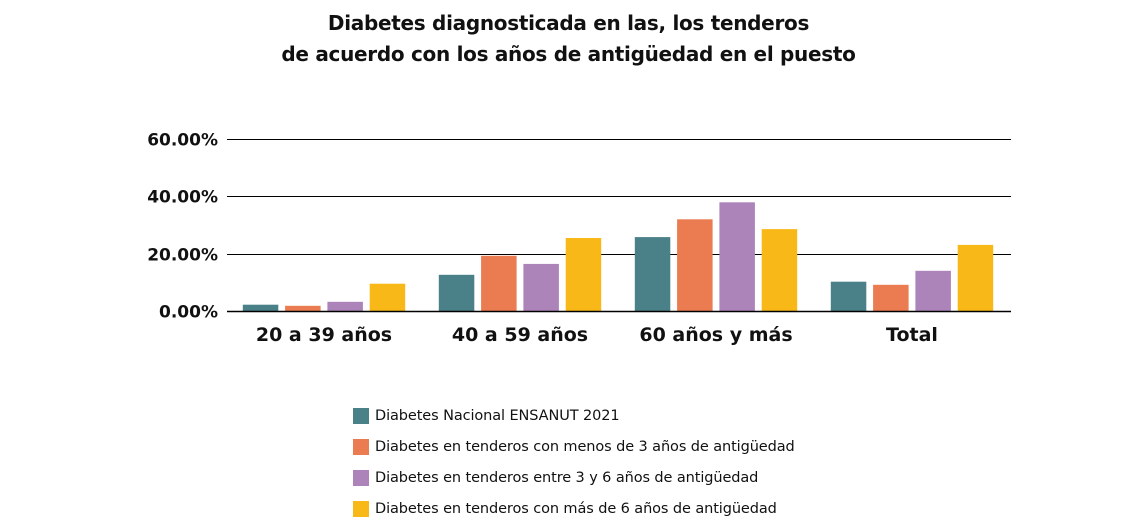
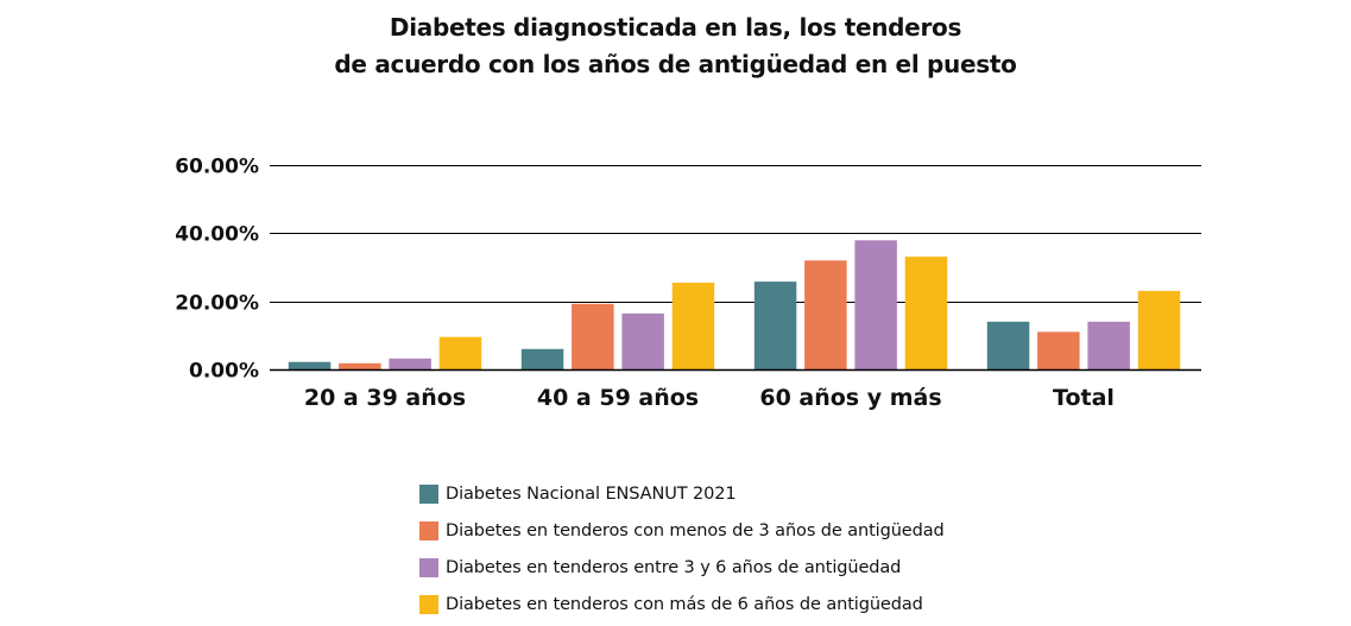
Diabetes Nacional ENSANUT 2021/40 a 59 años: 13% -> 6%
Diabetes en tenderos con más de 6 años de antigüedad/60 años y más: 28% -> 33%
Diabetes Nacional ENSANUT 2021/Total: 10% -> 14%
Diabetes en tenderos con menos de 3 años de antigüedad/Total: 9% -> 11%
